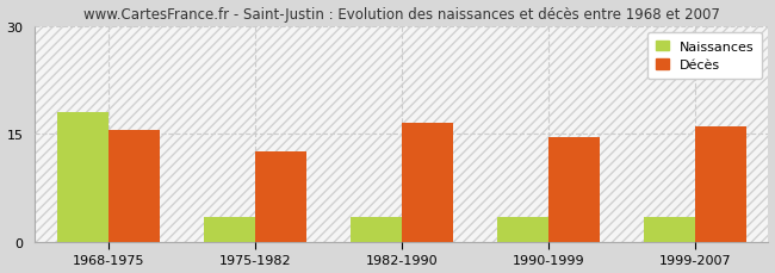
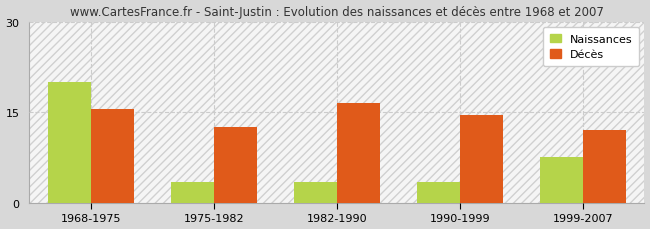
Naissances/1968-1975: 18.0 -> 20.0
Naissances/1999-2007: 3.5 -> 7.6
Décès/1999-2007: 16.0 -> 12.0
